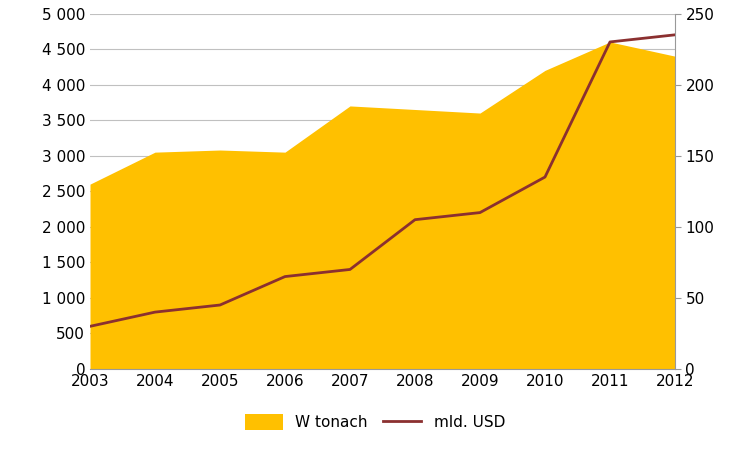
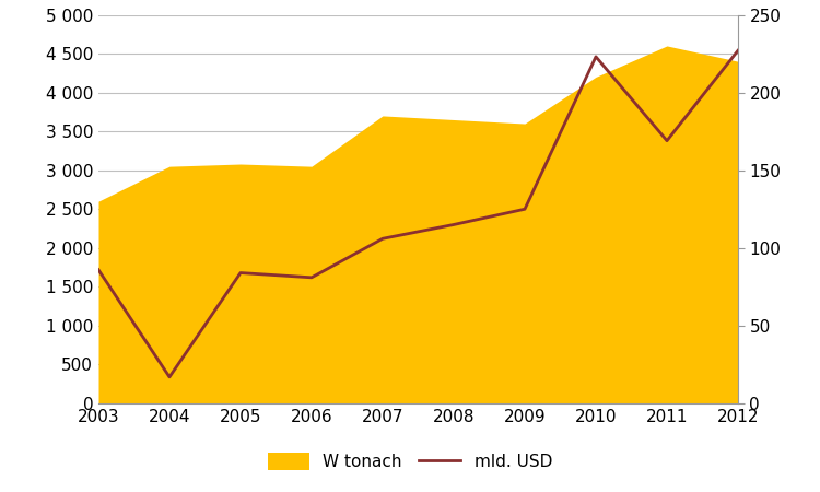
mld. USD/2003: 30 -> 86
mld. USD/2004: 40 -> 17
mld. USD/2005: 45 -> 84
mld. USD/2006: 65 -> 81
mld. USD/2007: 70 -> 106
mld. USD/2008: 105 -> 115
mld. USD/2009: 110 -> 125
mld. USD/2010: 135 -> 223
mld. USD/2011: 230 -> 169
mld. USD/2012: 235 -> 227
